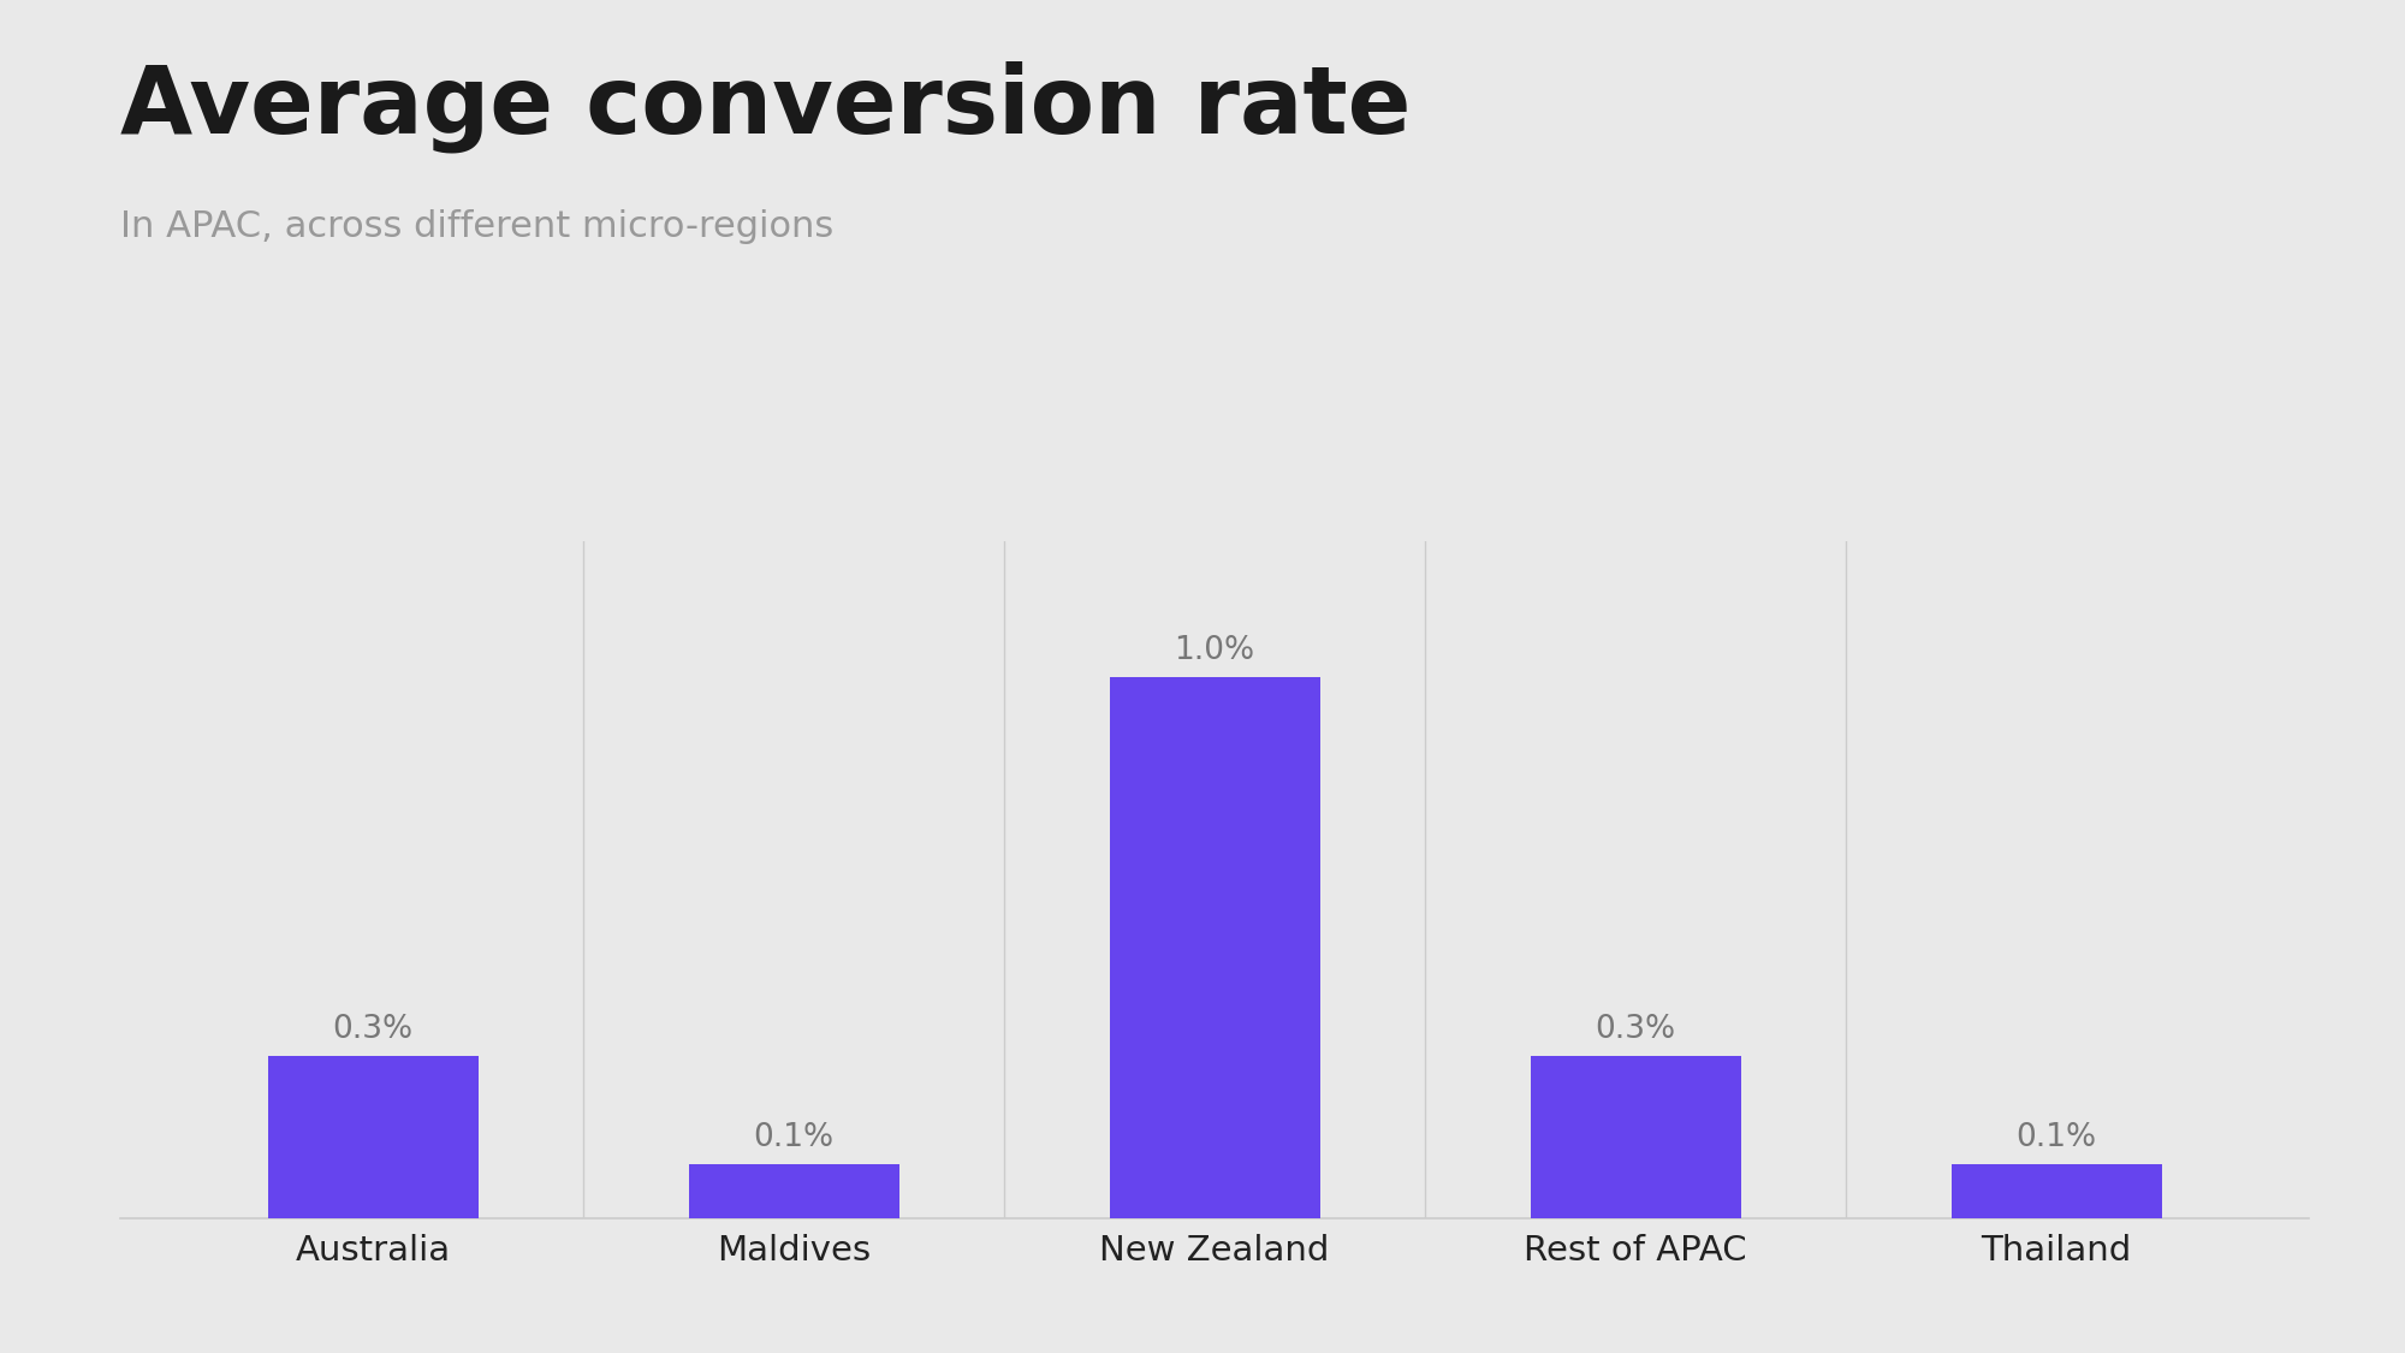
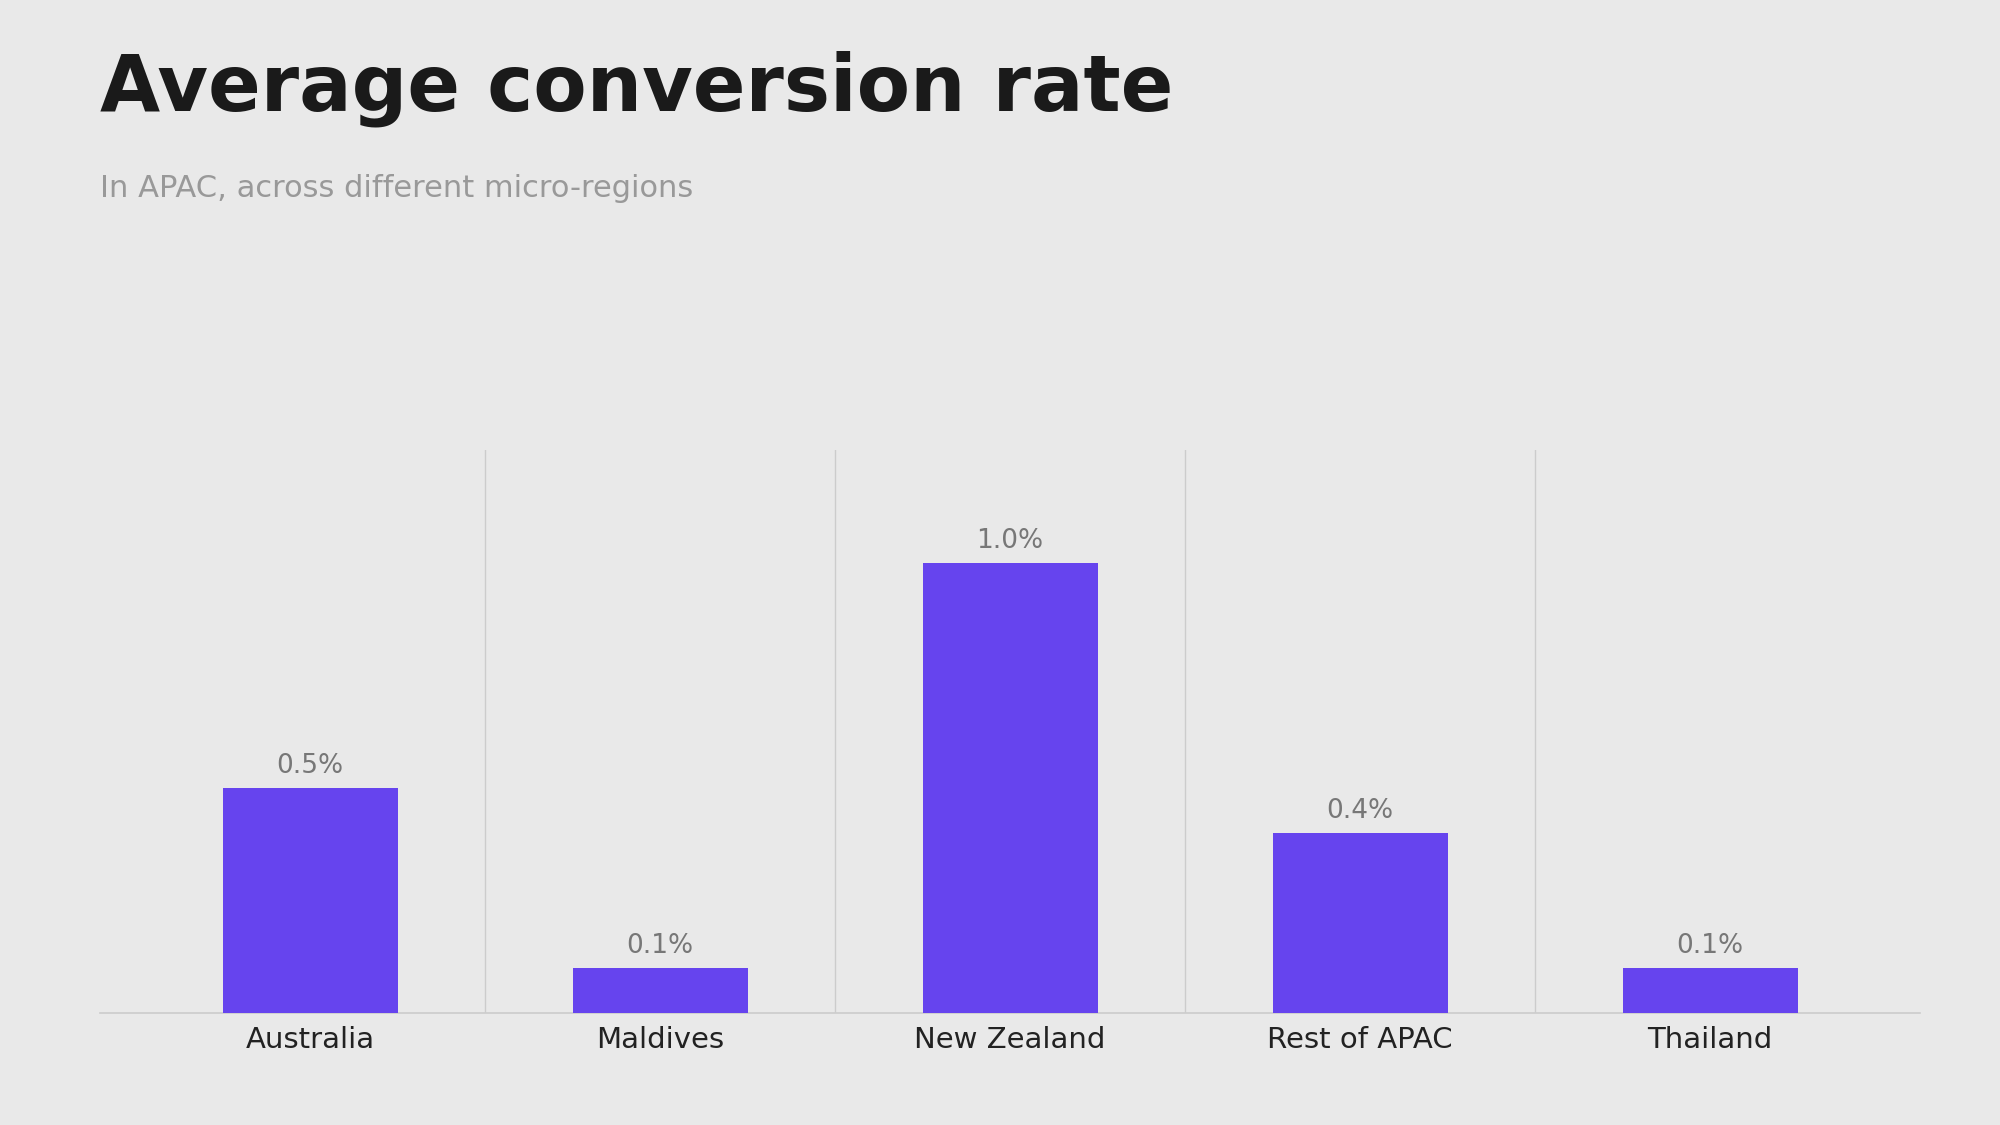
Australia: 0.3% -> 0.5%
Rest of APAC: 0.3% -> 0.4%
